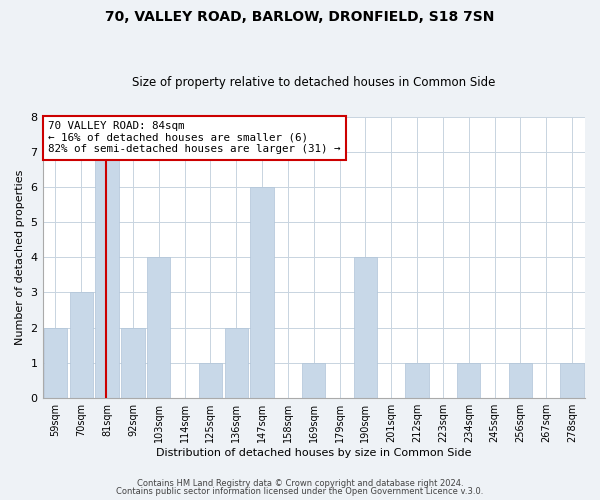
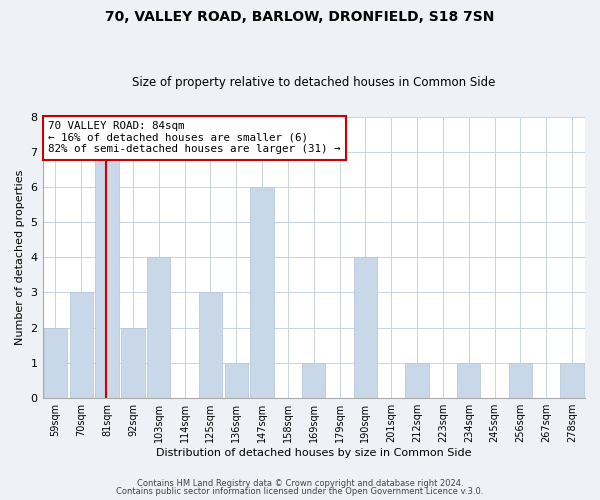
125sqm: 1 -> 3
136sqm: 2 -> 1
